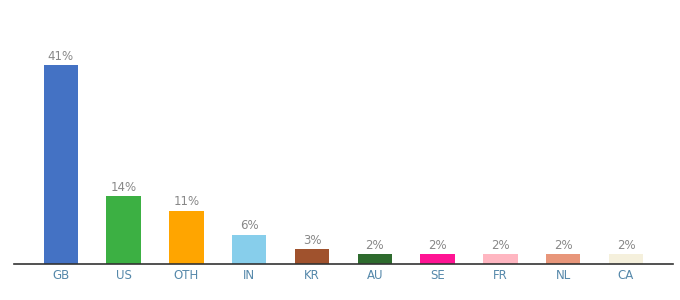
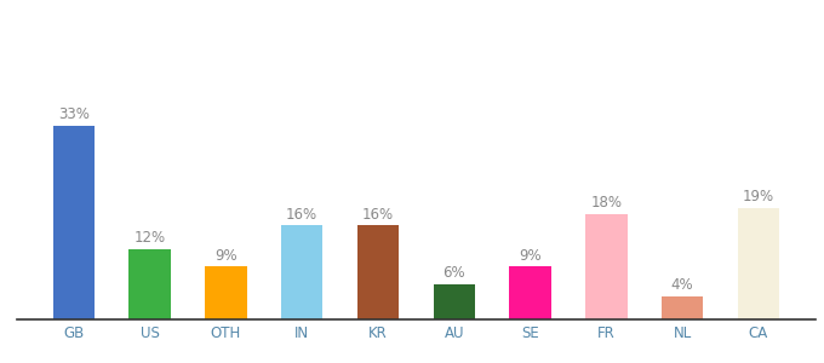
GB: 41% -> 33%
US: 14% -> 12%
OTH: 11% -> 9%
IN: 6% -> 16%
KR: 3% -> 16%
AU: 2% -> 6%
SE: 2% -> 9%
FR: 2% -> 18%
NL: 2% -> 4%
CA: 2% -> 19%
